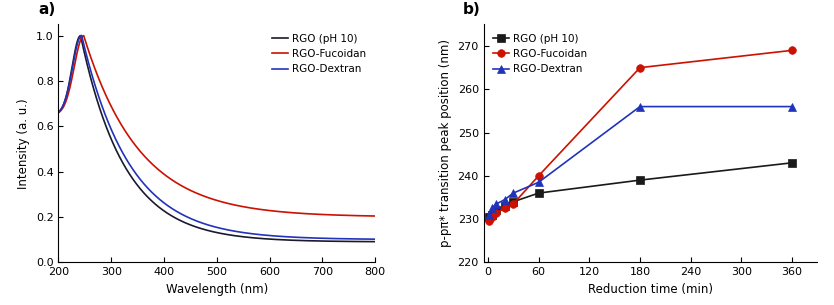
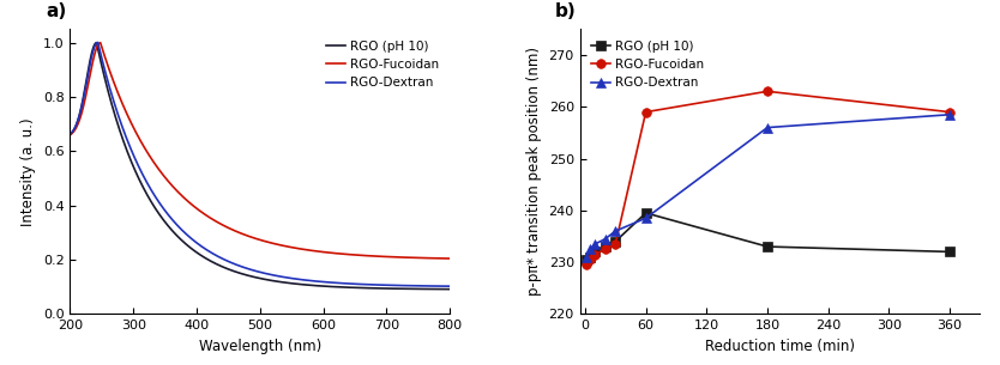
RGO (pH 10)/60: 236.0 -> 239.5
RGO-Fucoidan/60: 240.0 -> 259.0
RGO (pH 10)/180: 239.0 -> 233.0
RGO-Fucoidan/180: 265.0 -> 263.0
RGO (pH 10)/360: 243.0 -> 232.0
RGO-Fucoidan/360: 269.0 -> 259.0
RGO-Dextran/360: 256.0 -> 258.5
